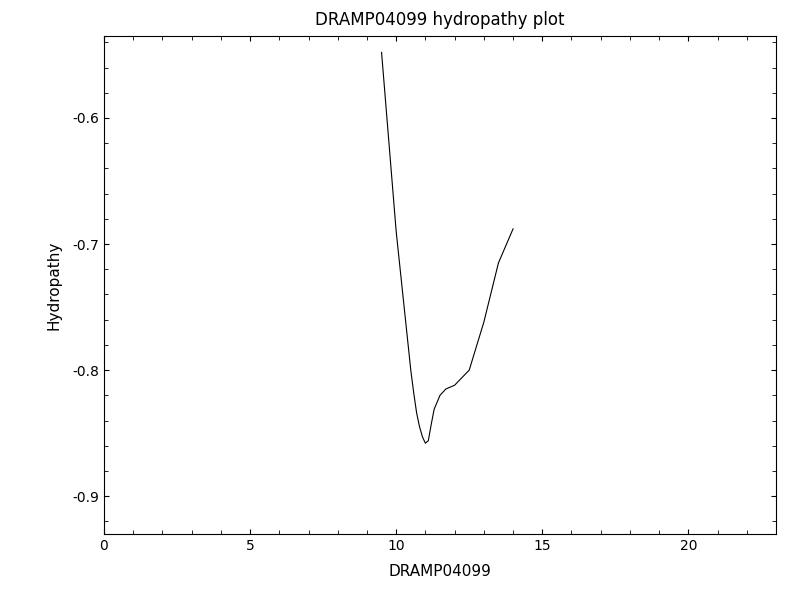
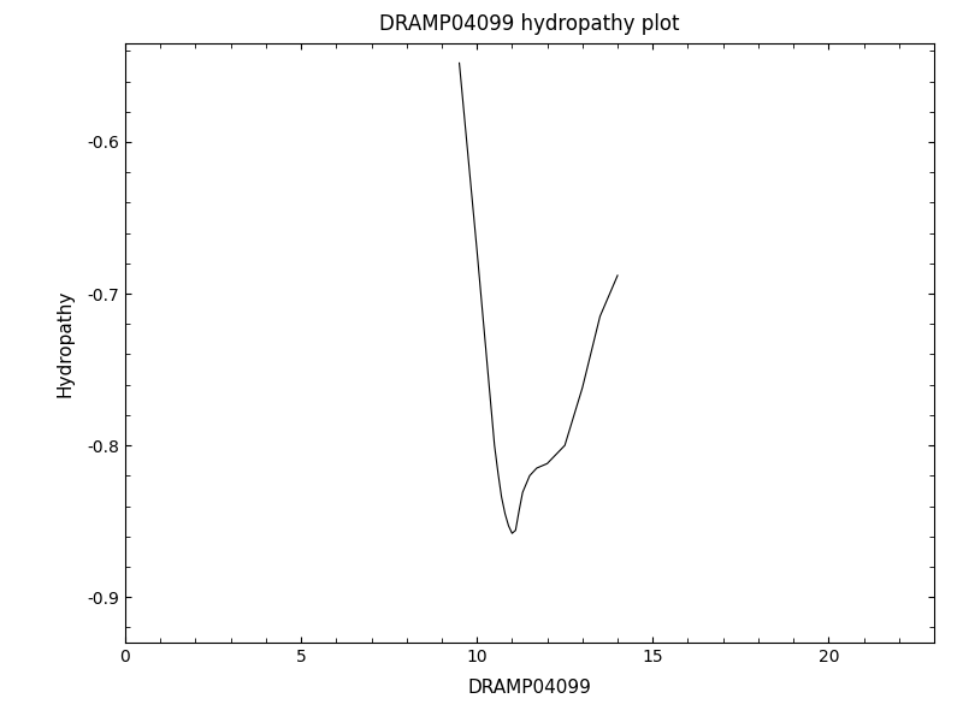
10: -0.690 -> -0.671
